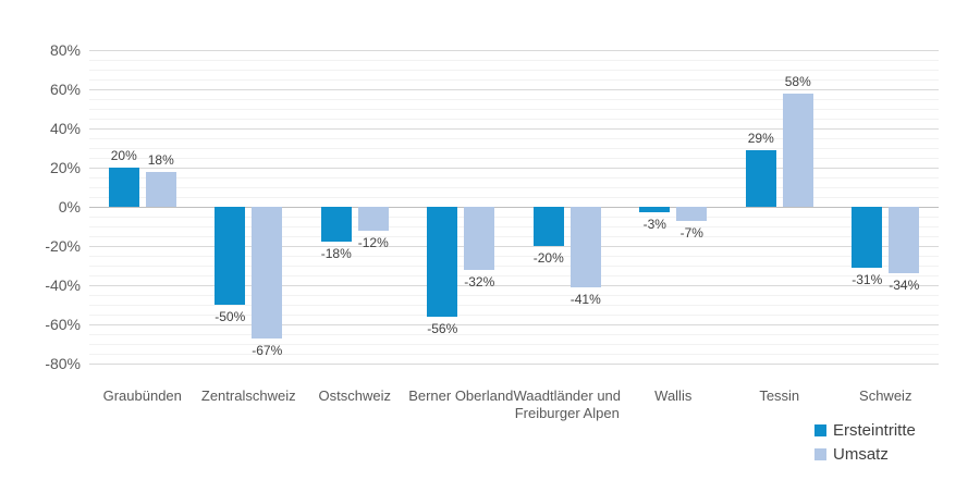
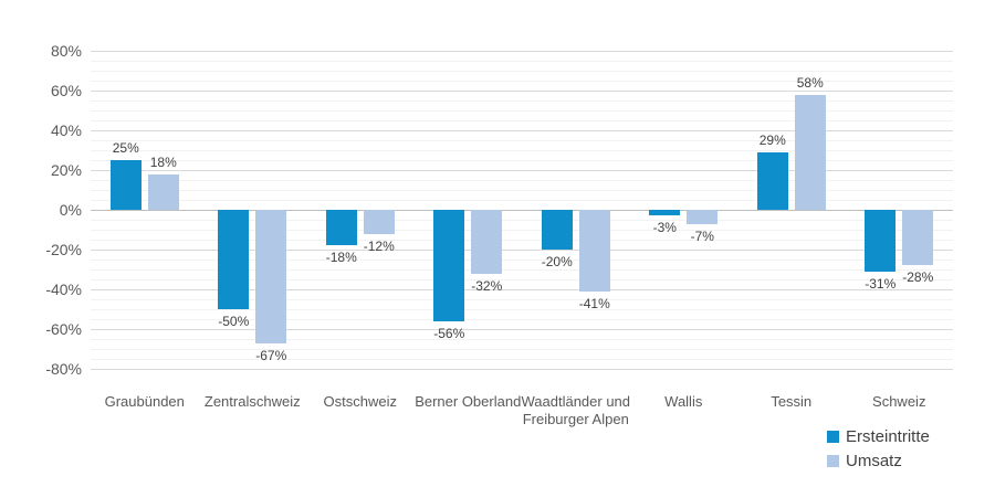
Ersteintritte/Graubünden: 20% -> 25%
Umsatz/Schweiz: -34% -> -28%
